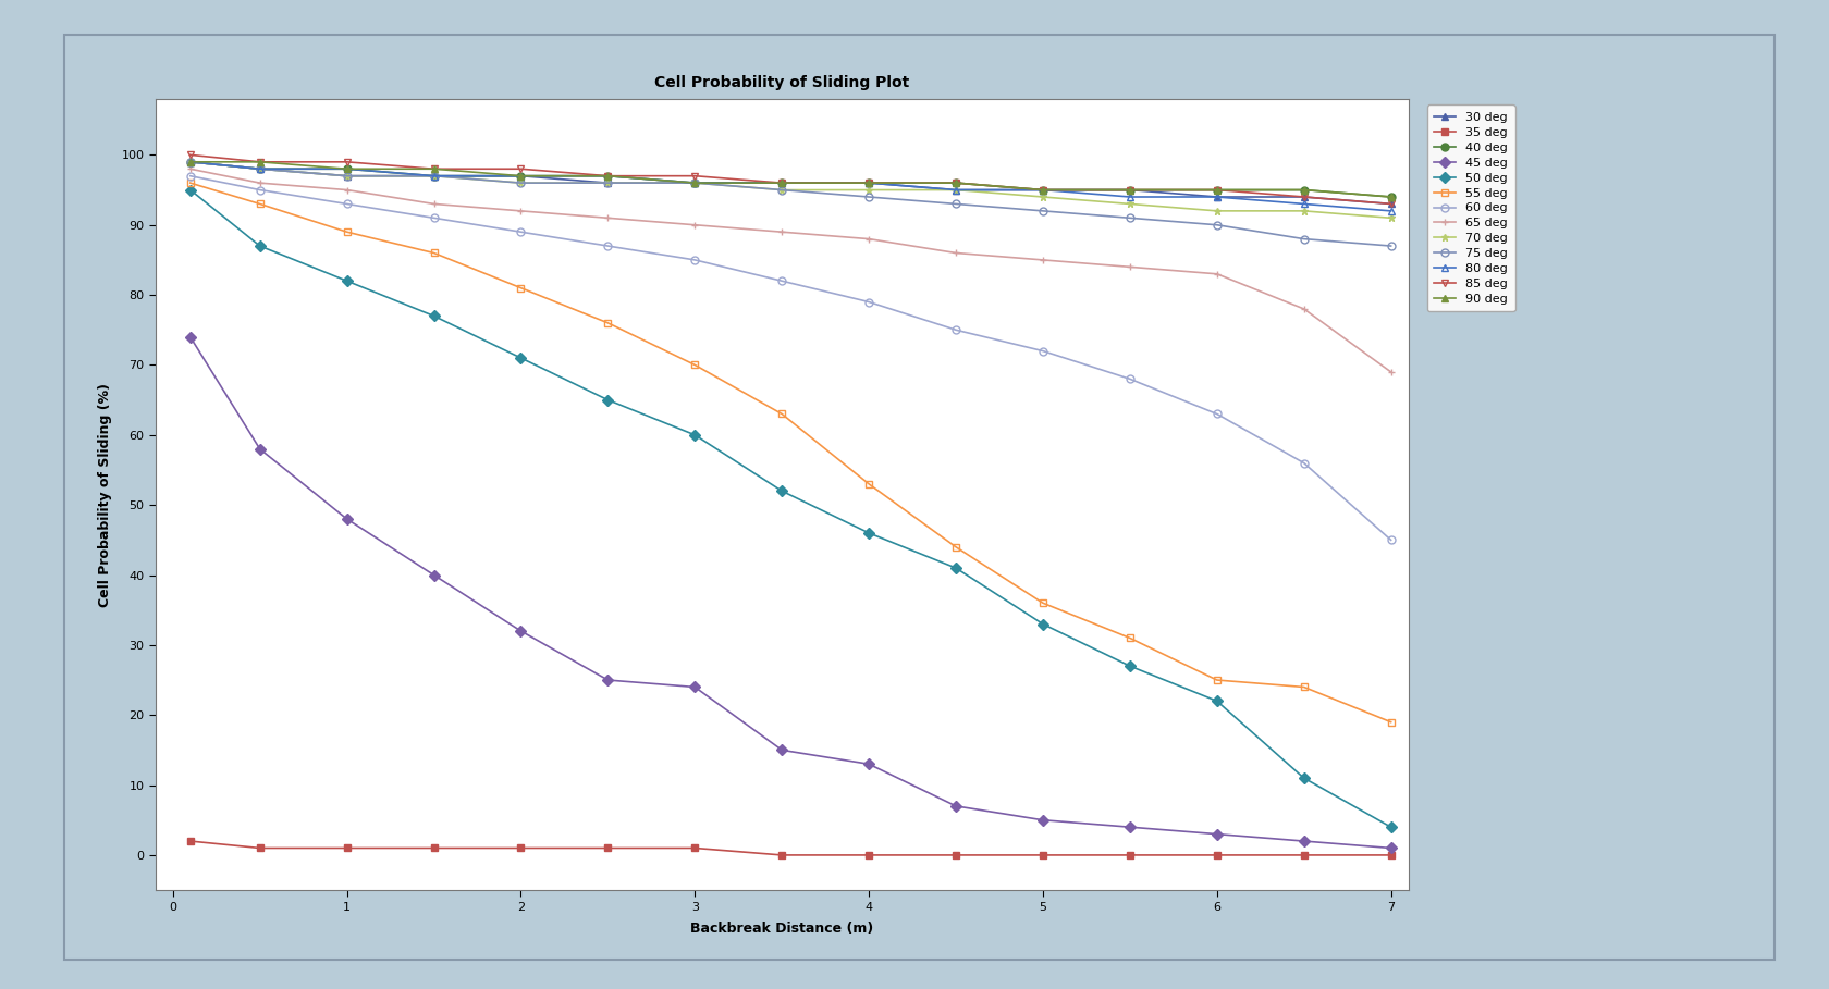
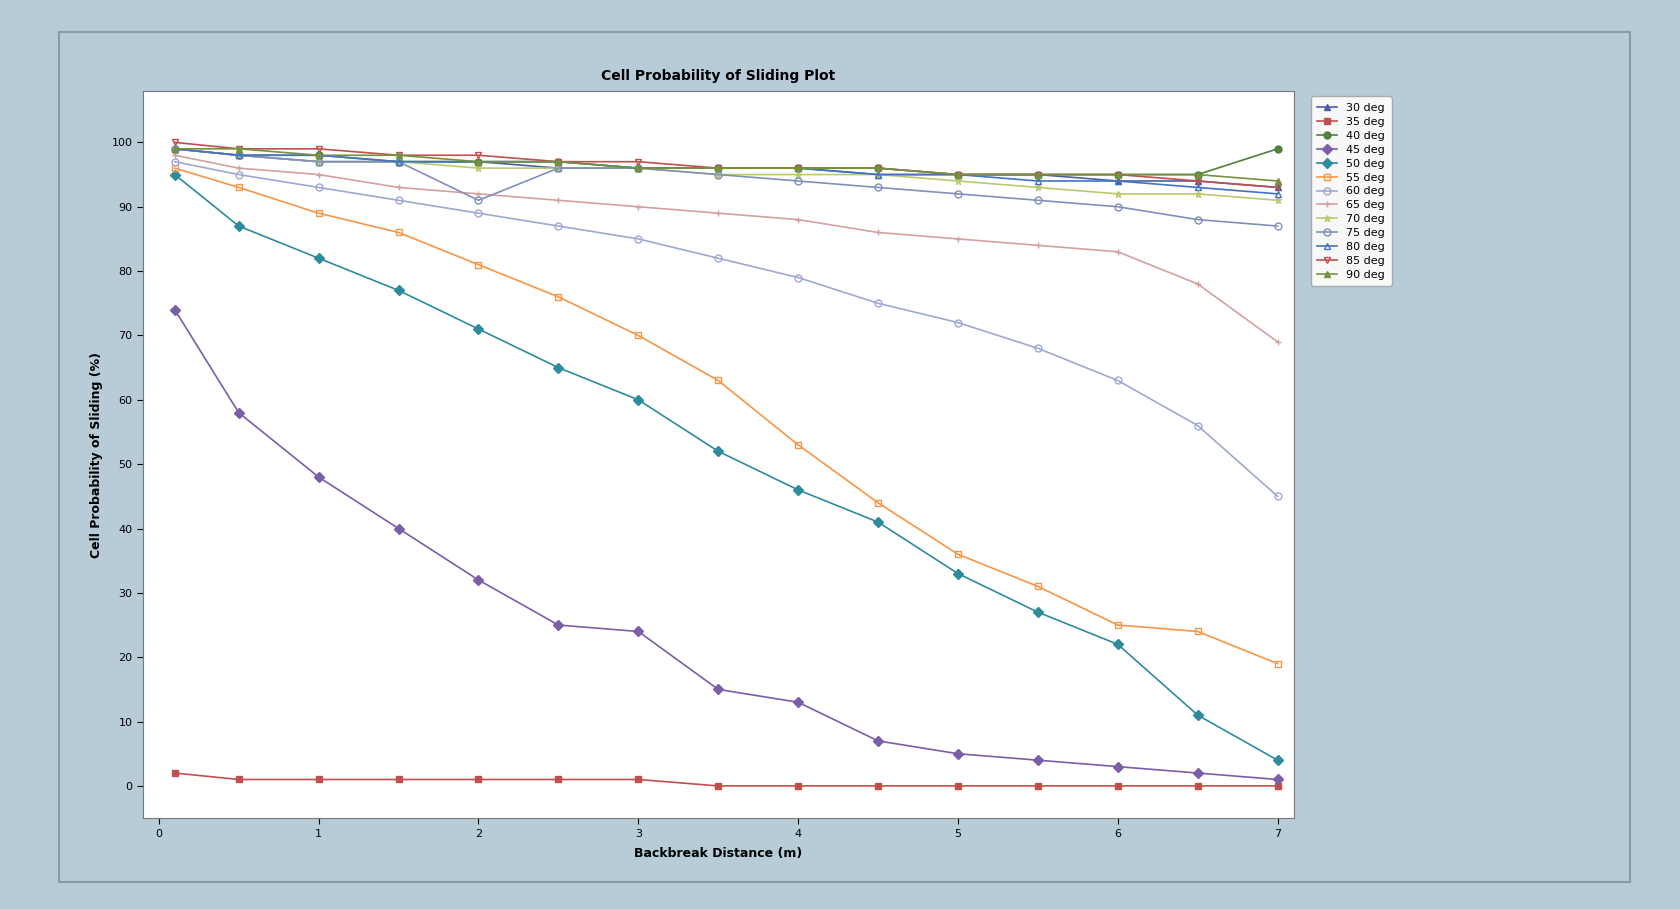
75 deg/2: 96 -> 91
40 deg/7: 94 -> 99
